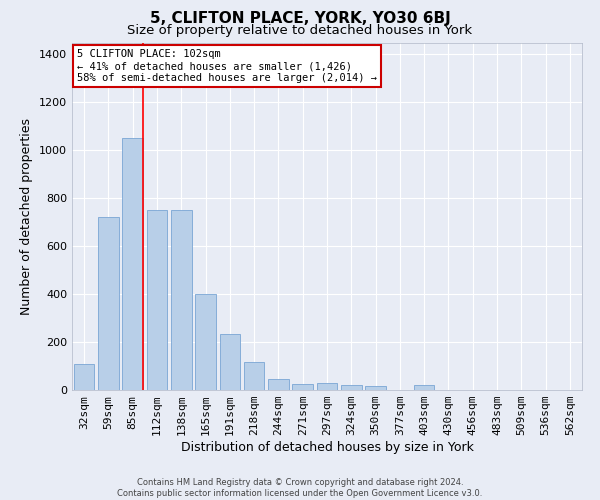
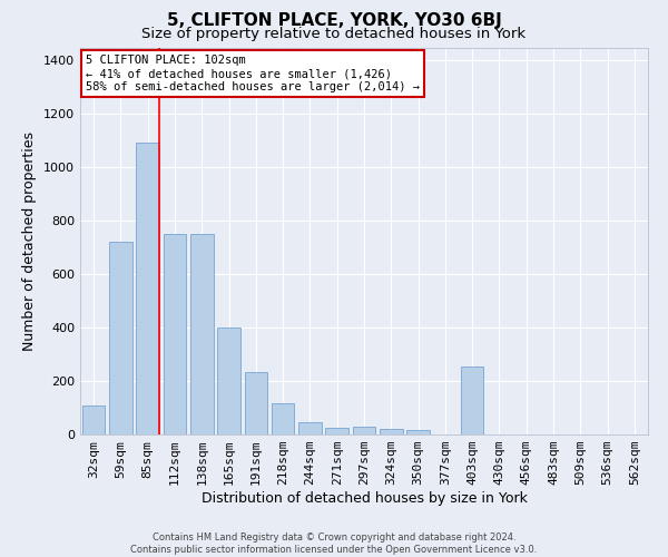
85sqm: 1050 -> 1095
403sqm: 20 -> 255
